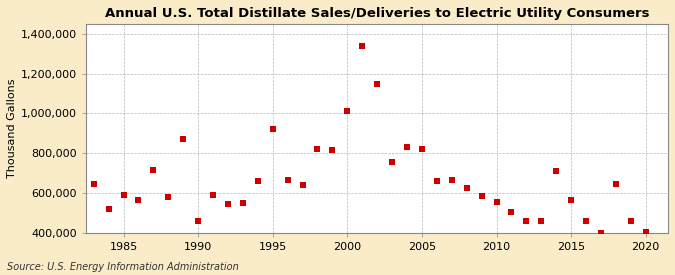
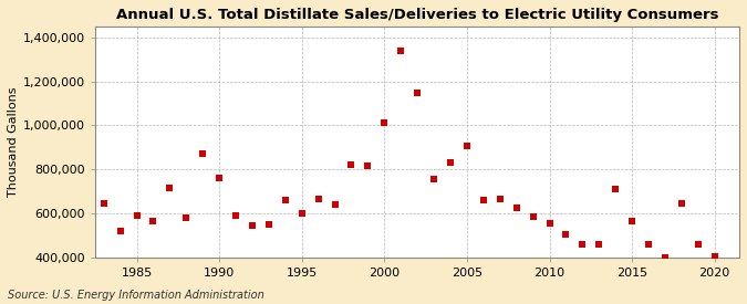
1990: 460,000 -> 760,000
1995: 920,000 -> 600,000
2005: 820,000 -> 900,000
